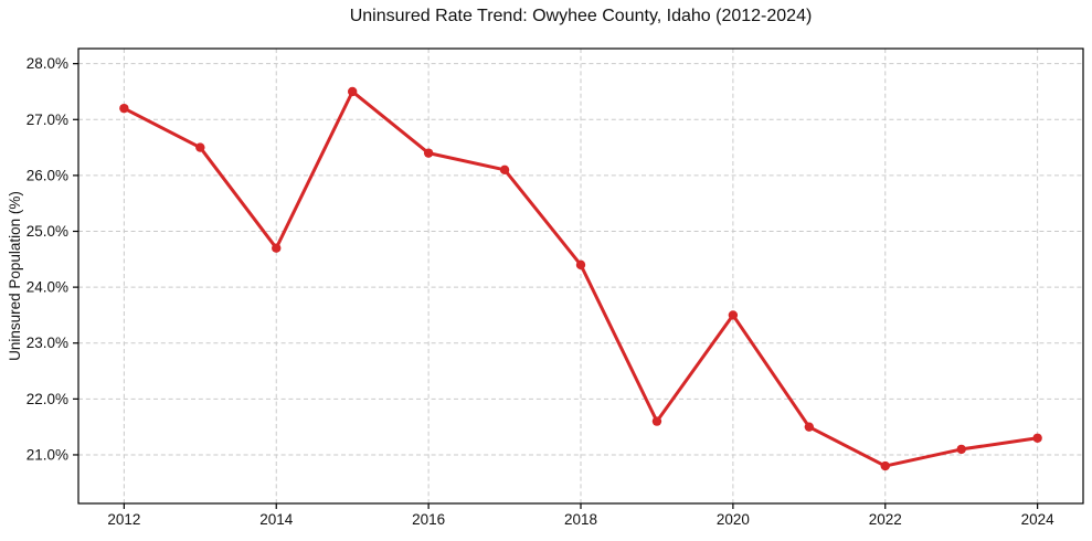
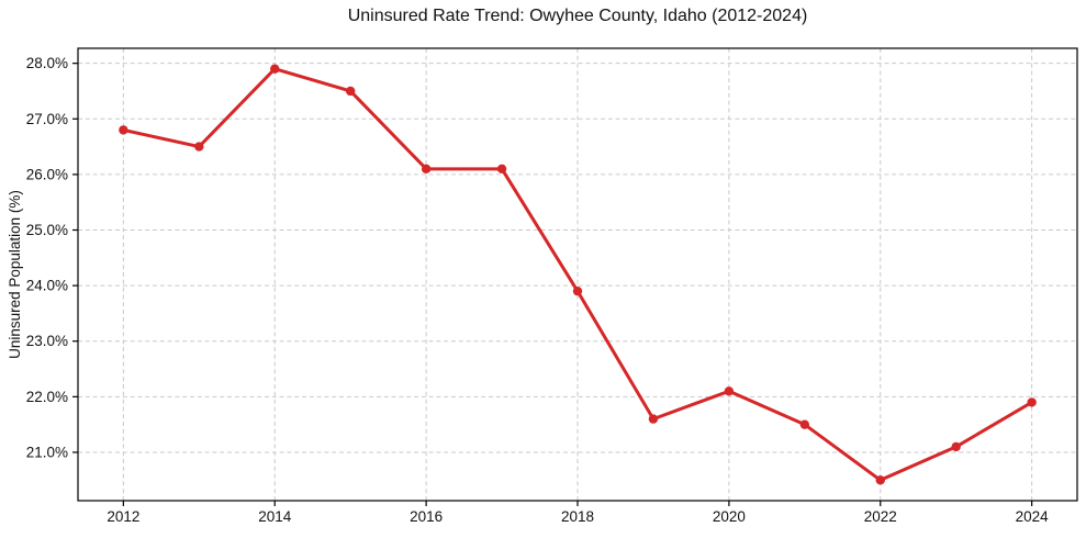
2012: 27.2% -> 26.8%
2014: 24.7% -> 27.9%
2016: 26.4% -> 26.1%
2018: 24.4% -> 23.9%
2020: 23.5% -> 22.1%
2022: 20.8% -> 20.5%
2024: 21.3% -> 21.9%
